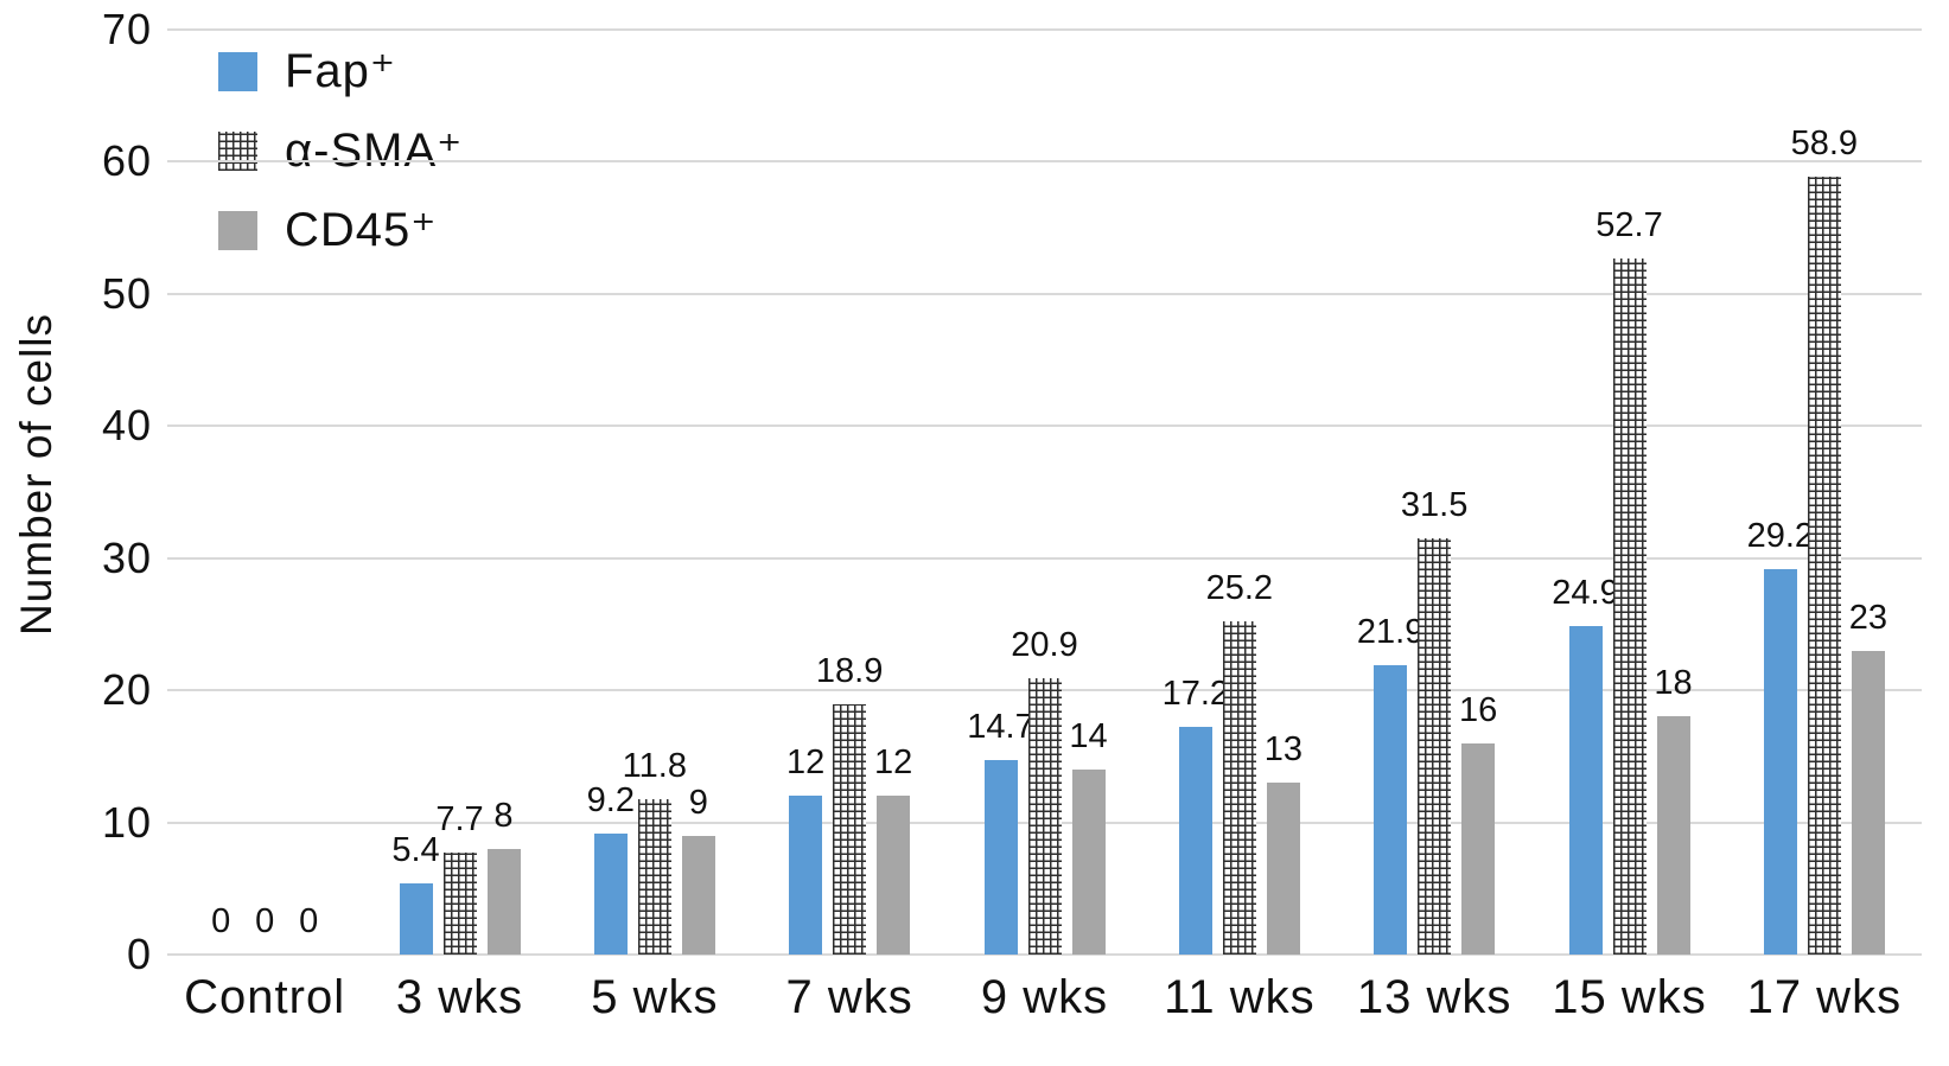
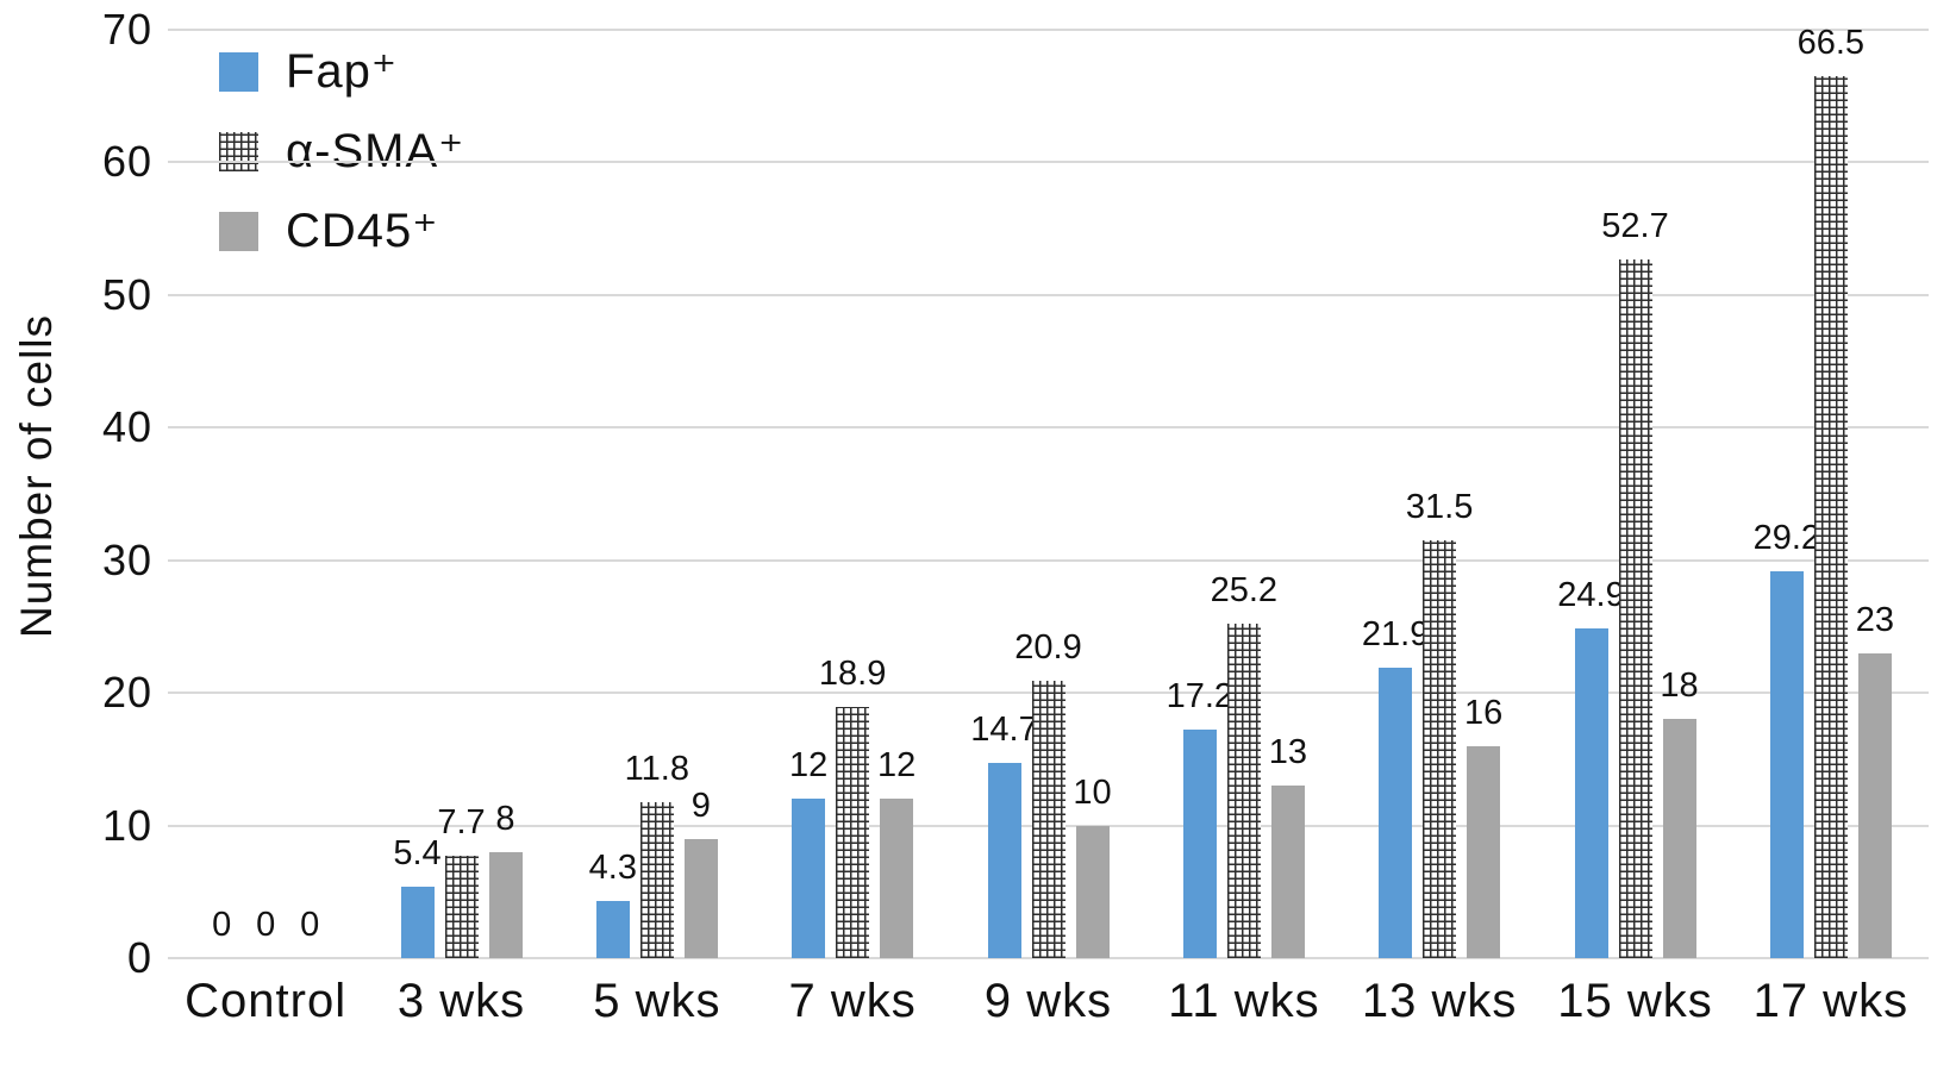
Fap⁺/5 wks: 9.2 -> 4.3
CD45⁺/9 wks: 14 -> 10
α-SMA⁺/17 wks: 58.9 -> 66.5
